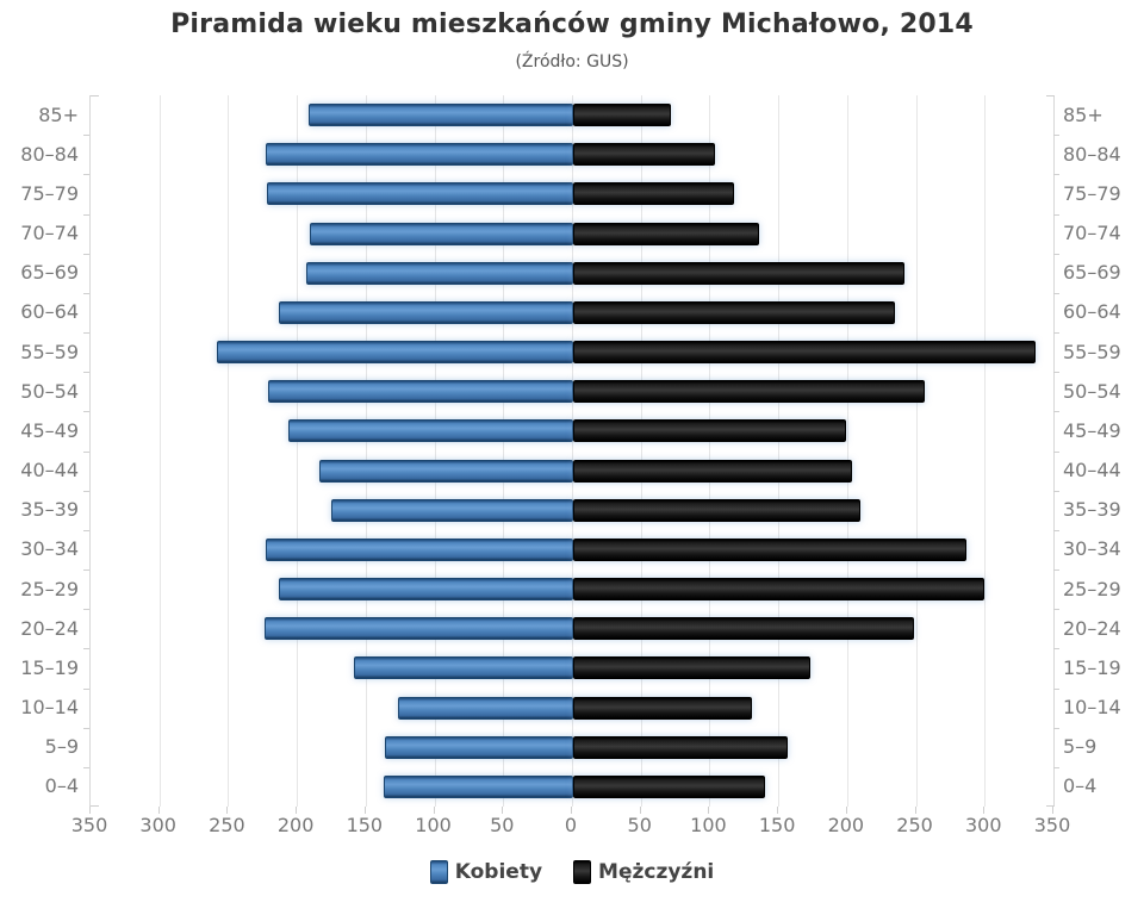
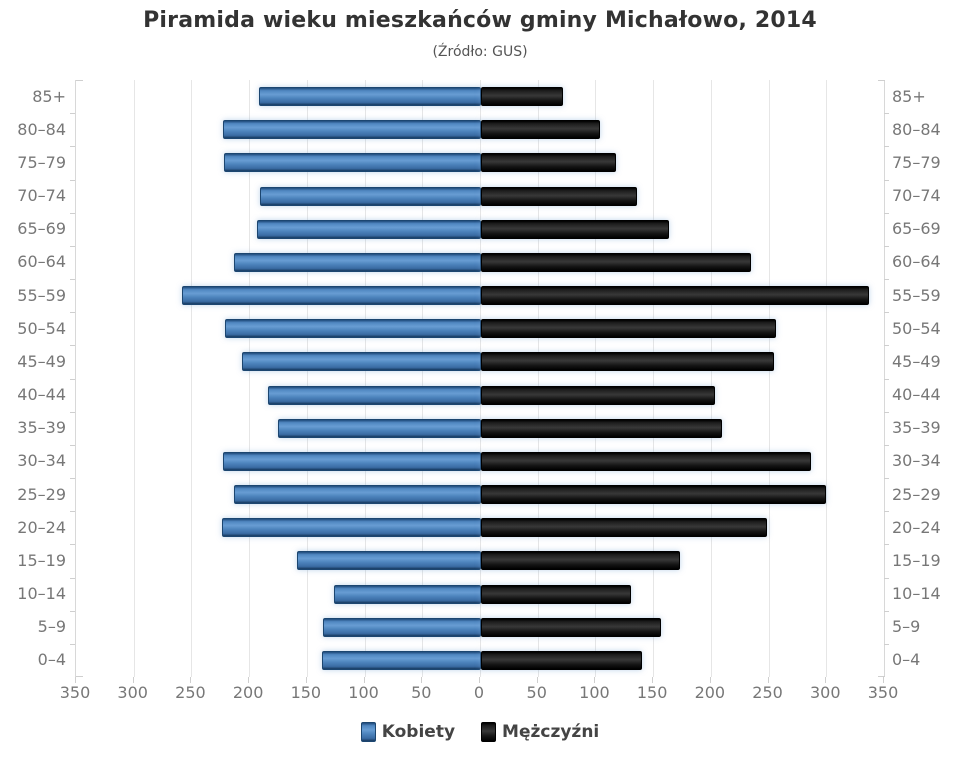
Mężczyźni/65–69: 239 -> 161
Mężczyźni/45–49: 197 -> 252
